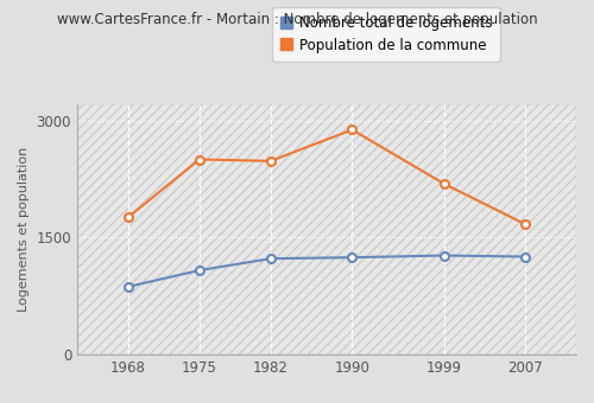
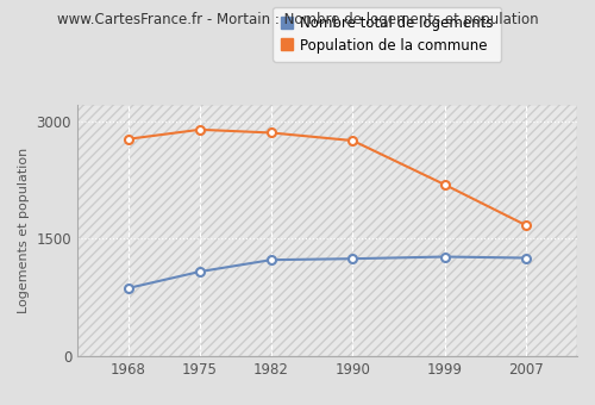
Population de la commune/1968: 1760 -> 2770
Population de la commune/1975: 2500 -> 2890
Population de la commune/1982: 2480 -> 2850
Population de la commune/1990: 2880 -> 2750
